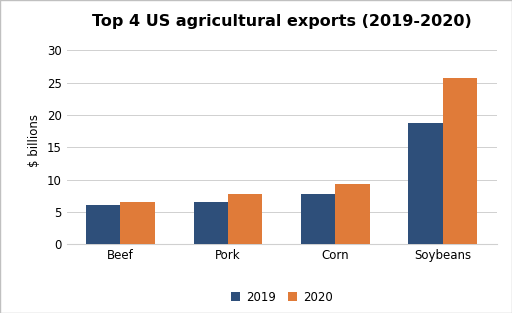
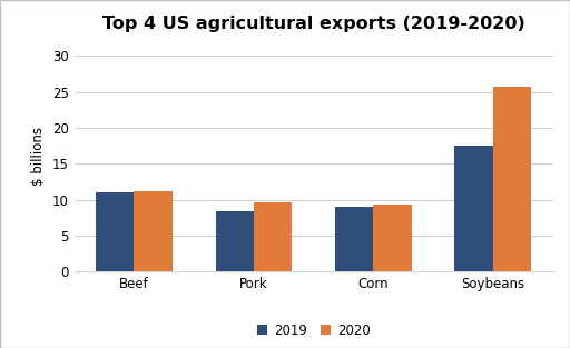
2019/Beef: 6.0 -> 11.0
2020/Beef: 6.5 -> 11.2
2019/Pork: 6.5 -> 8.4
2020/Pork: 7.7 -> 9.6
2019/Corn: 7.7 -> 9.0
2019/Soybeans: 18.7 -> 17.6
